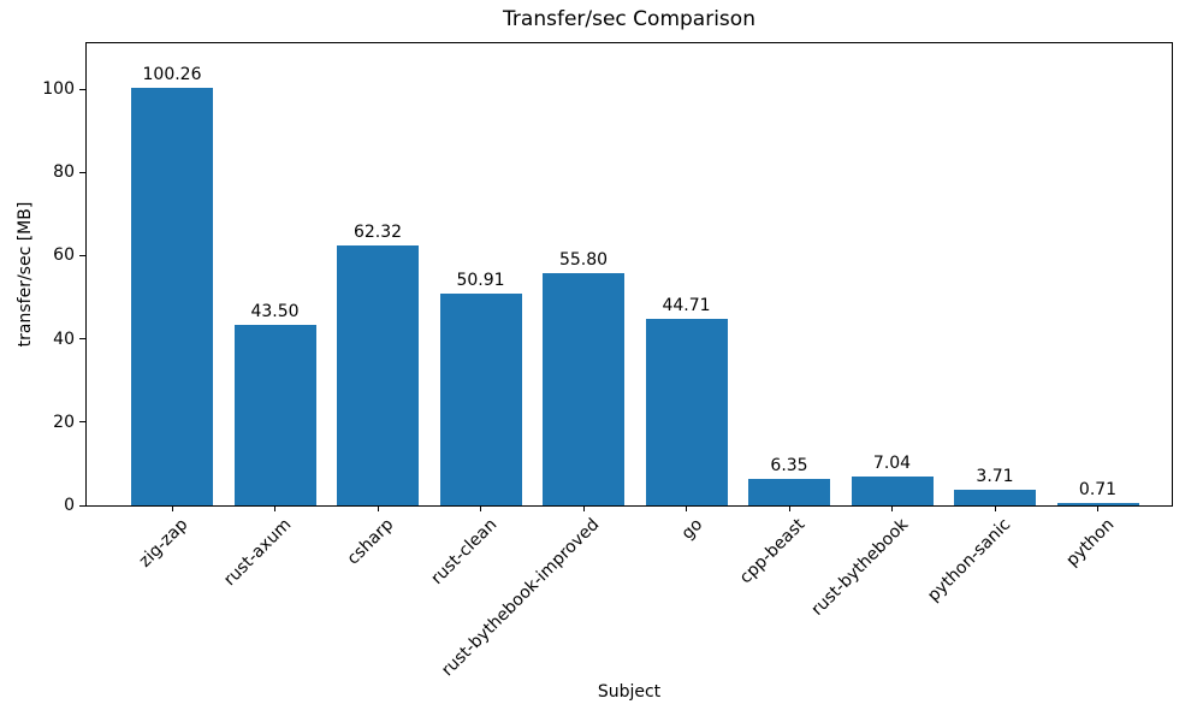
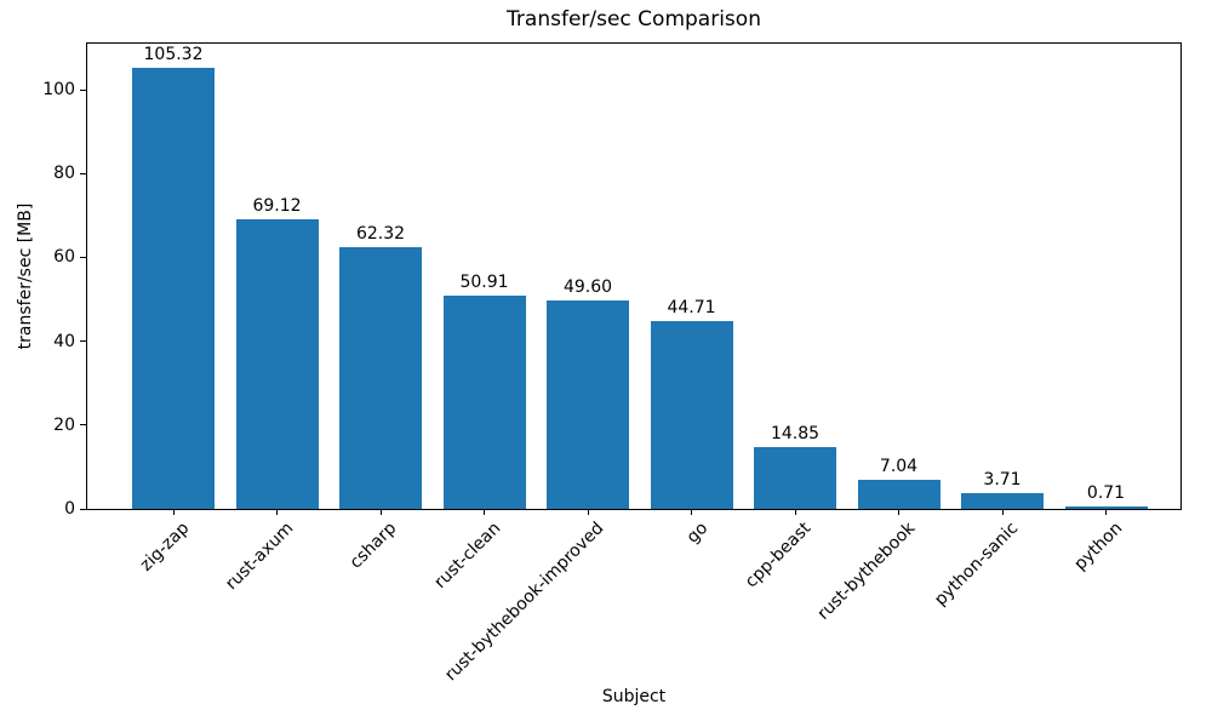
zig-zap: 100.26 -> 105.32
rust-axum: 43.50 -> 69.12
rust-bythebook-improved: 55.80 -> 49.60
cpp-beast: 6.35 -> 14.85
